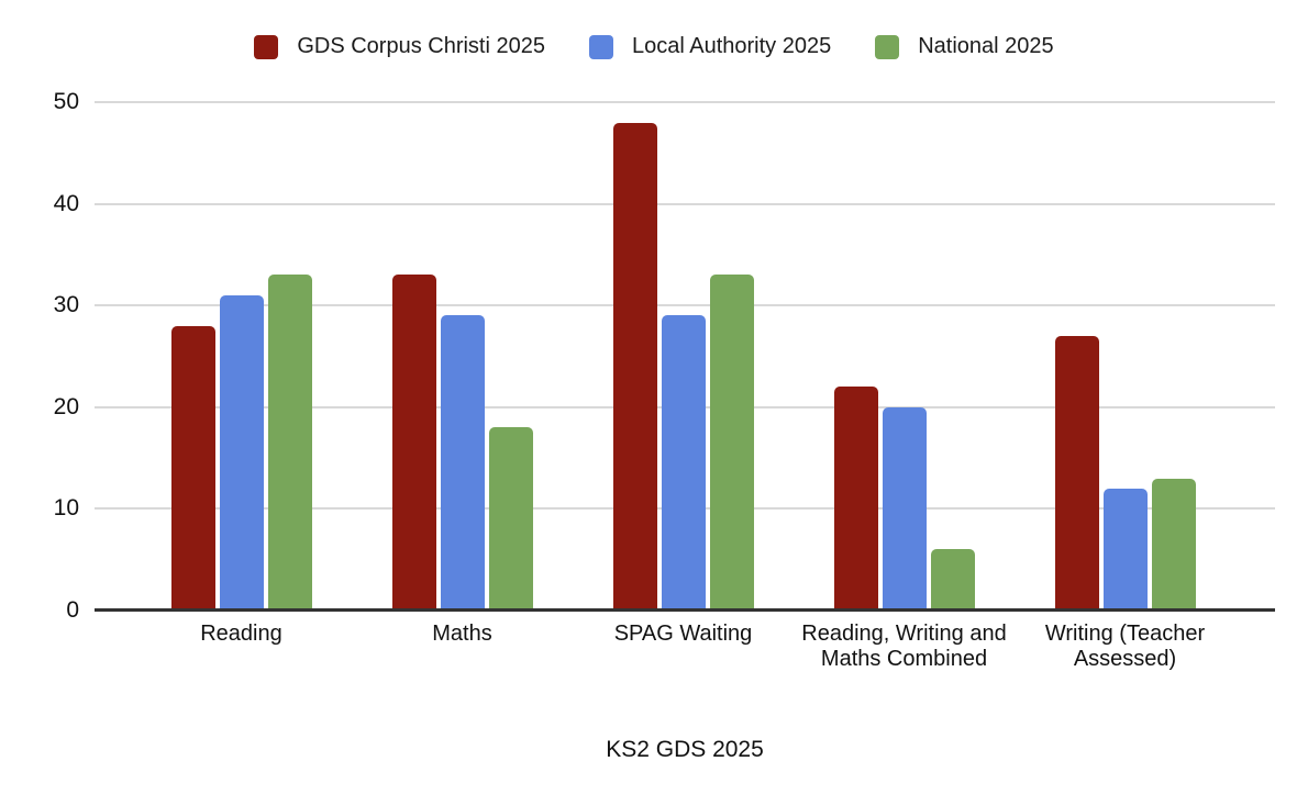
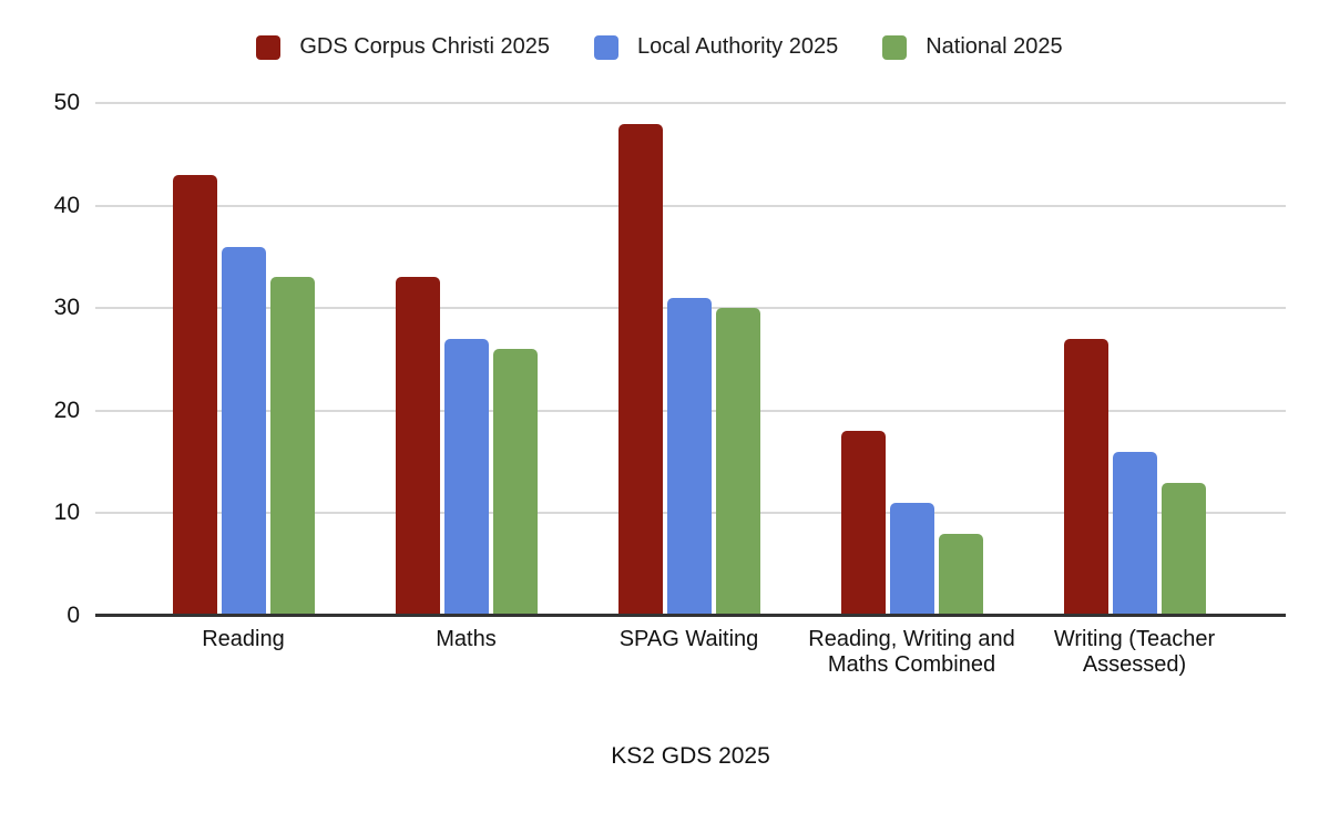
GDS Corpus Christi 2025/Reading: 28 -> 43
Local Authority 2025/Reading: 31 -> 36
Local Authority 2025/Maths: 29 -> 27
National 2025/Maths: 18 -> 26
Local Authority 2025/SPAG Waiting: 29 -> 31
National 2025/SPAG Waiting: 33 -> 30
GDS Corpus Christi 2025/Reading, Writing and Maths Combined: 22 -> 18
Local Authority 2025/Reading, Writing and Maths Combined: 20 -> 11
National 2025/Reading, Writing and Maths Combined: 6 -> 8
Local Authority 2025/Writing (Teacher Assessed): 12 -> 16
